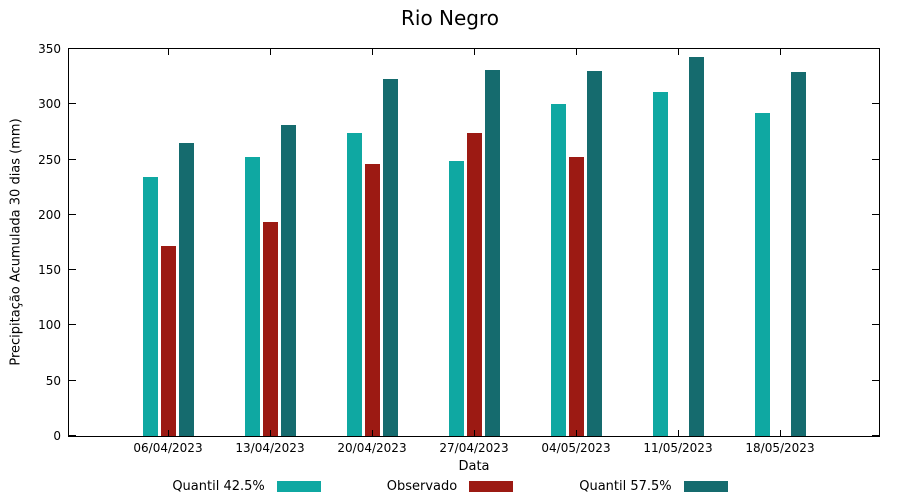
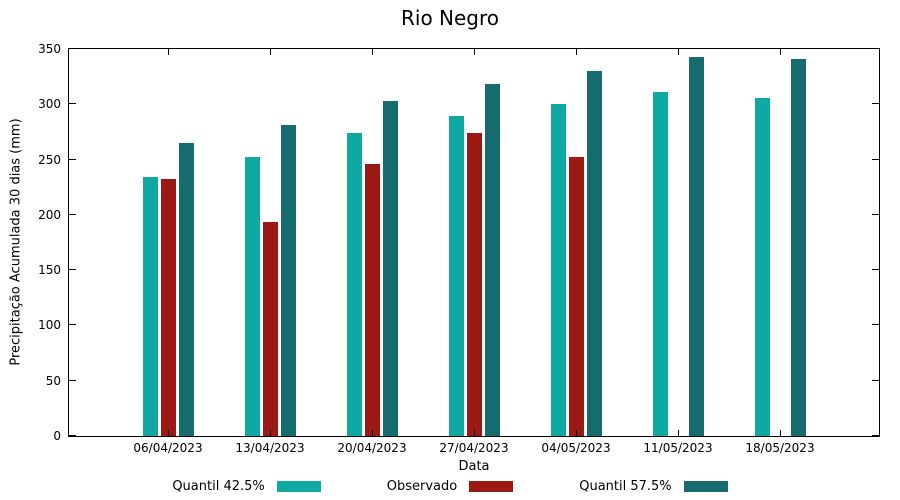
Observado/06/04/2023: 172 -> 232
Quantil 57.5%/20/04/2023: 323 -> 303
Quantil 42.5%/27/04/2023: 249 -> 289
Quantil 57.5%/27/04/2023: 331 -> 318
Quantil 42.5%/18/05/2023: 292 -> 306
Quantil 57.5%/18/05/2023: 329 -> 341
